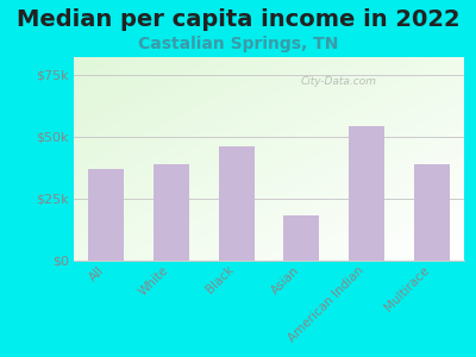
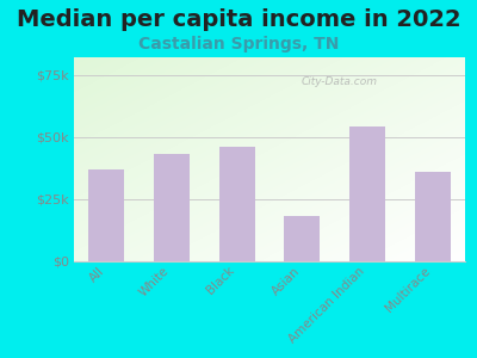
White: $39k -> $43k
Multirace: $39k -> $36k
